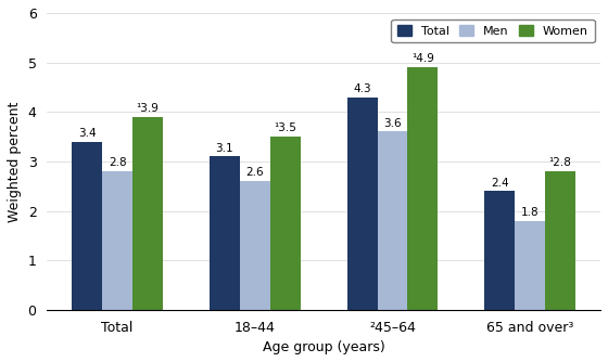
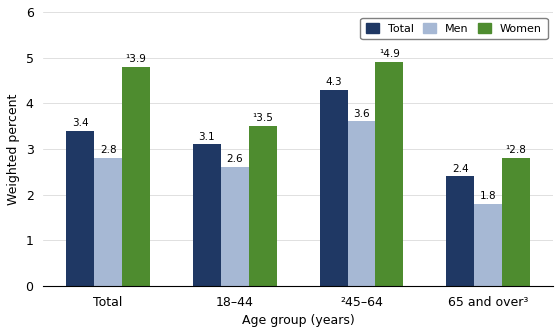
Women/Total: 3.9 -> 4.8
